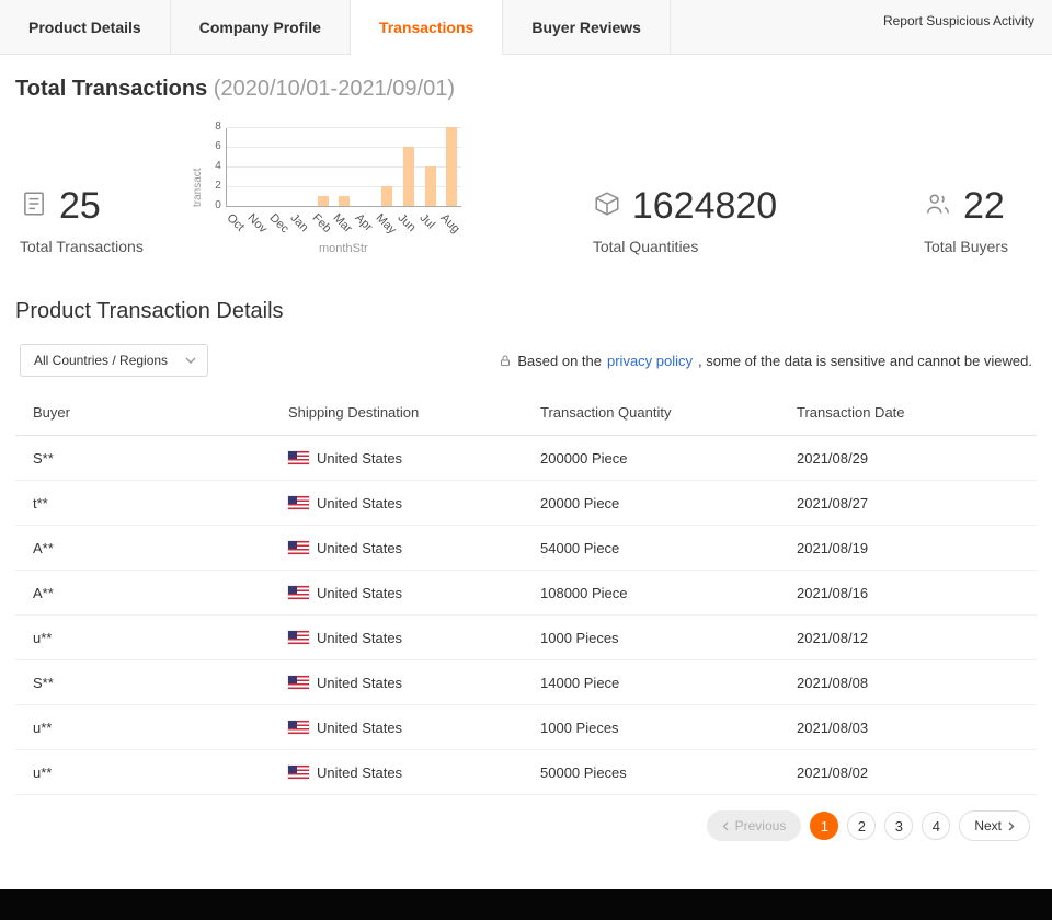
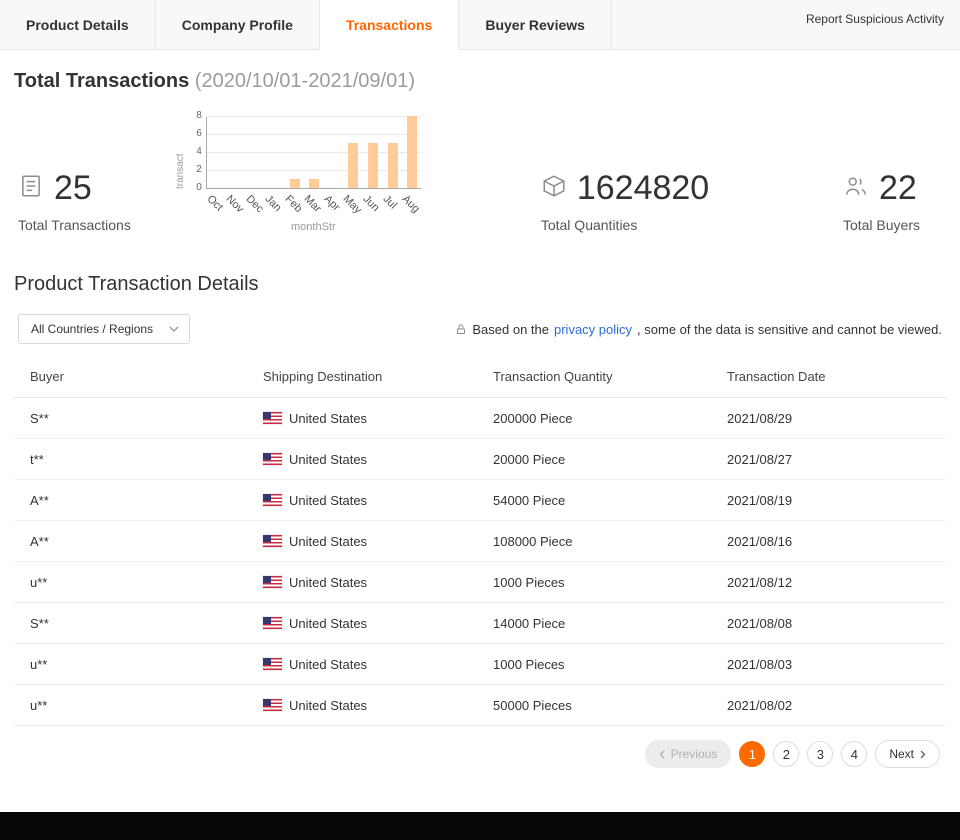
May: 2 -> 5
Jun: 6 -> 5
Jul: 4 -> 5
